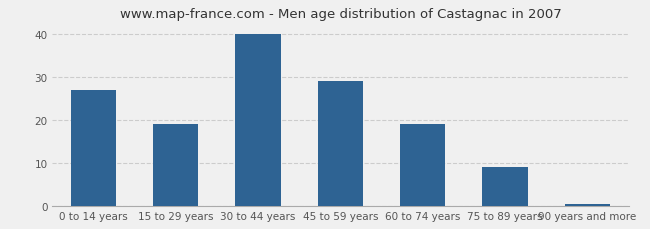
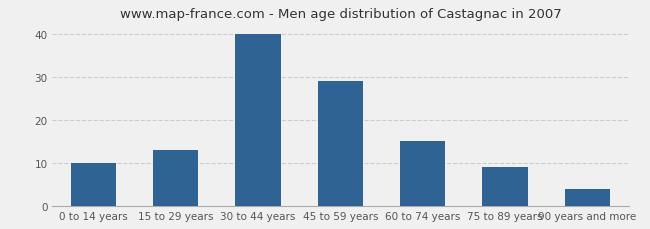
0 to 14 years: 27.0 -> 10.0
15 to 29 years: 19.0 -> 13.0
60 to 74 years: 19.0 -> 15.0
90 years and more: 0.5 -> 4.0
